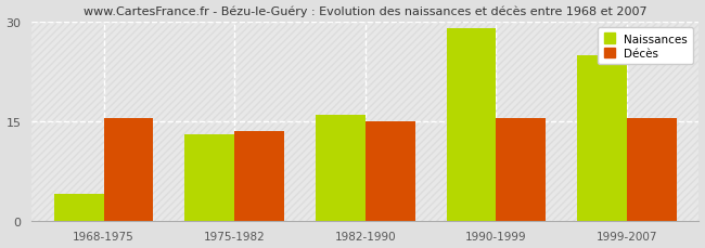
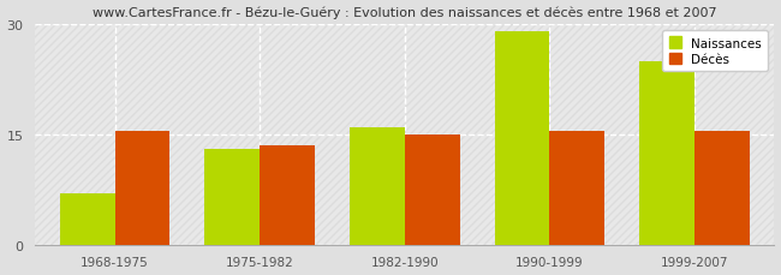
Naissances/1968-1975: 4 -> 7
